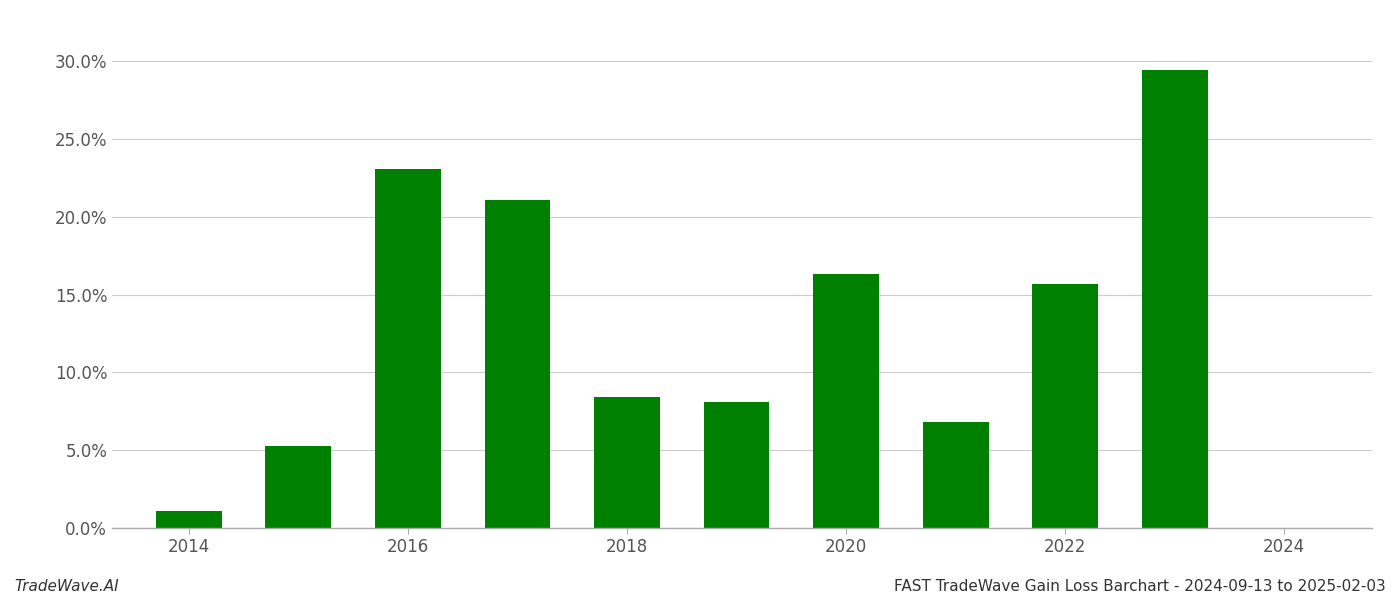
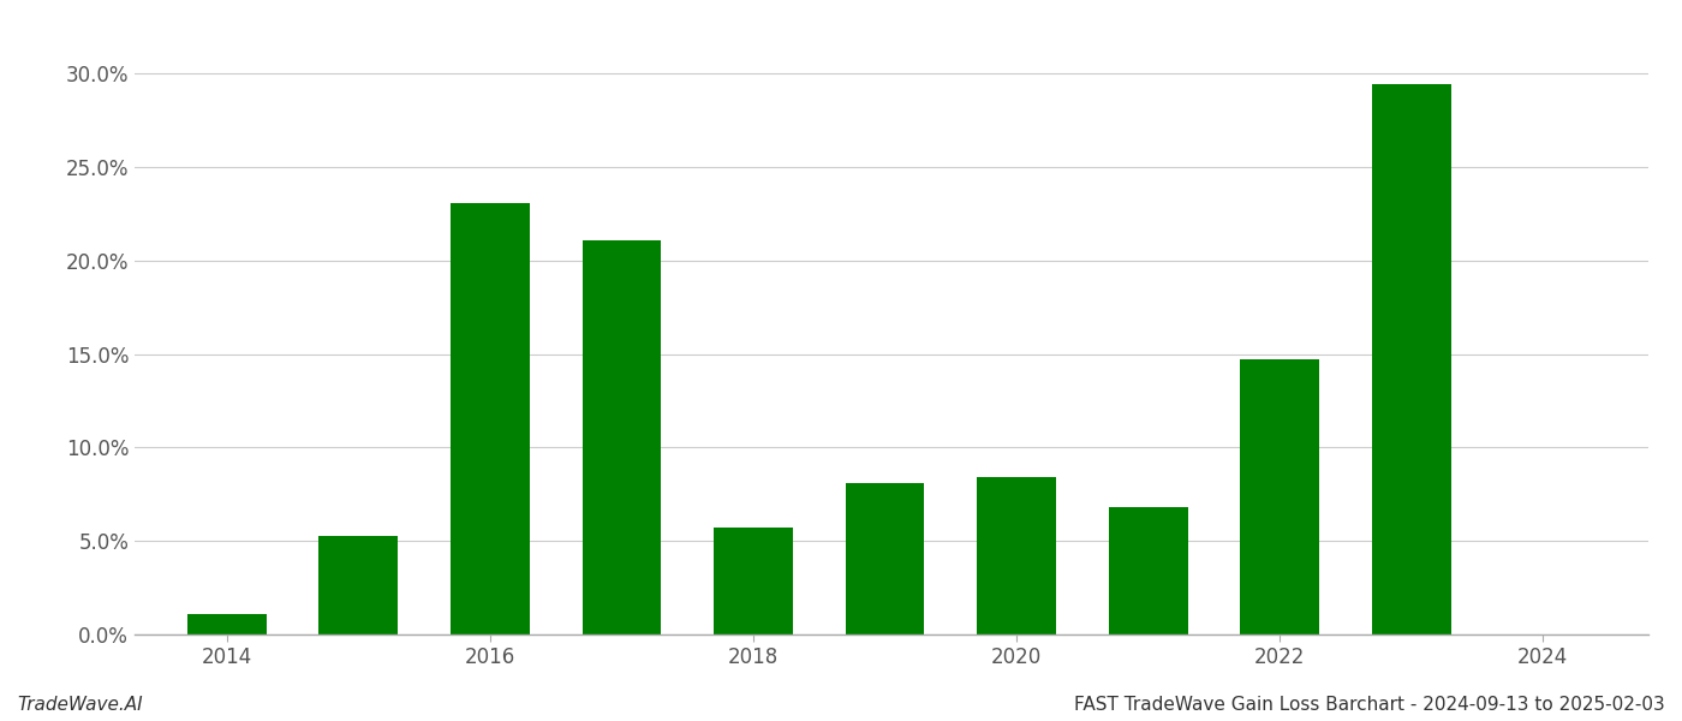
2018: 8.4% -> 5.7%
2020: 16.3% -> 8.4%
2022: 15.7% -> 14.7%
